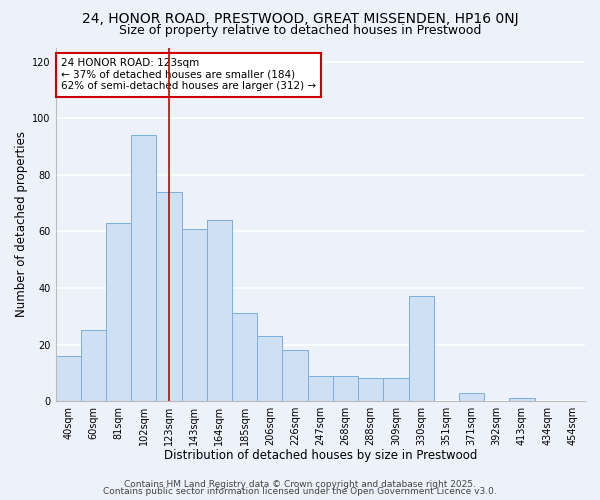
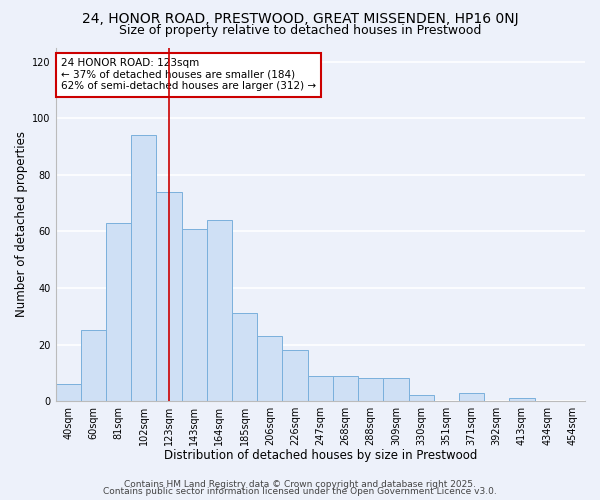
40sqm: 16 -> 6
330sqm: 37 -> 2
